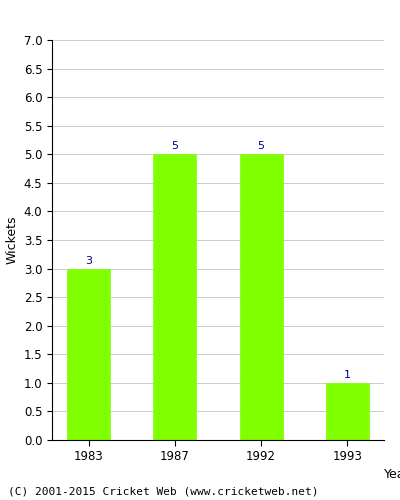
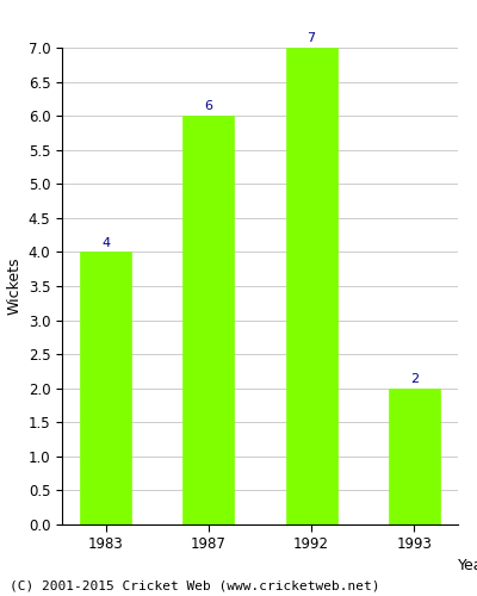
1983: 3 -> 4
1987: 5 -> 6
1992: 5 -> 7
1993: 1 -> 2
